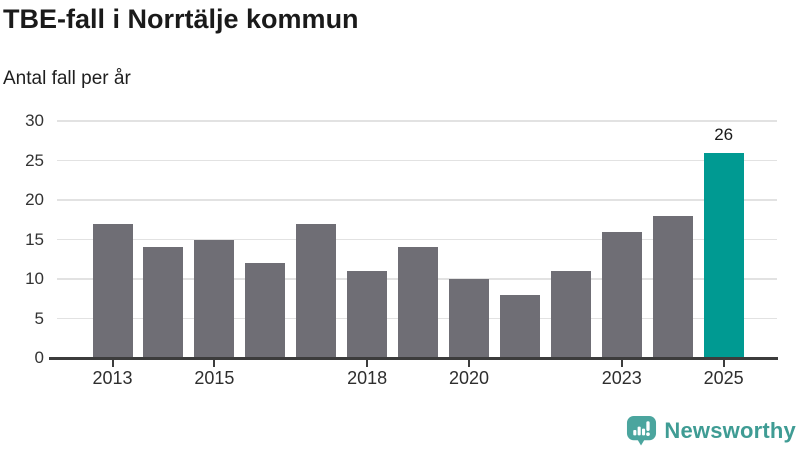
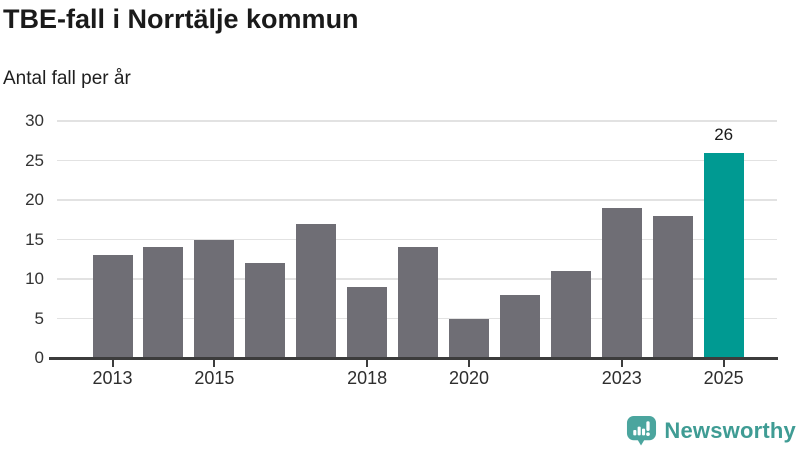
2013: 17 -> 13
2018: 11 -> 9
2020: 10 -> 5
2023: 16 -> 19
